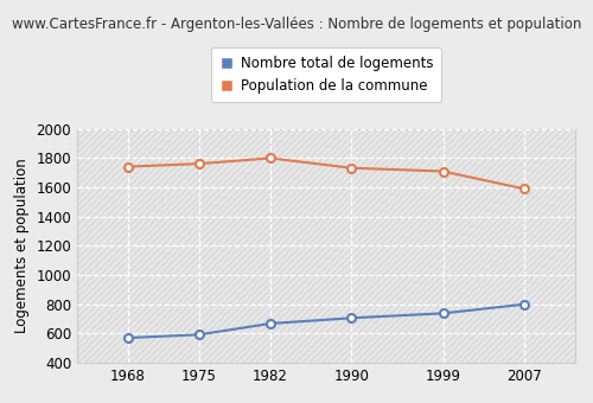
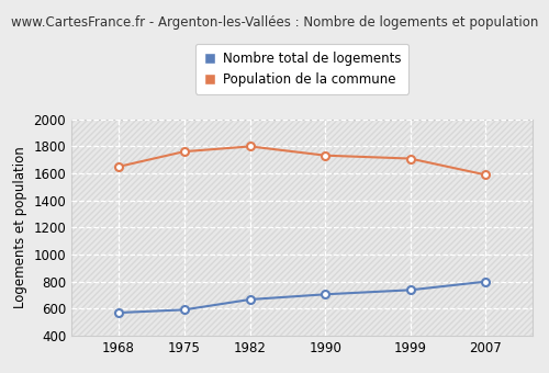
Population de la commune/1968: 1740 -> 1650
